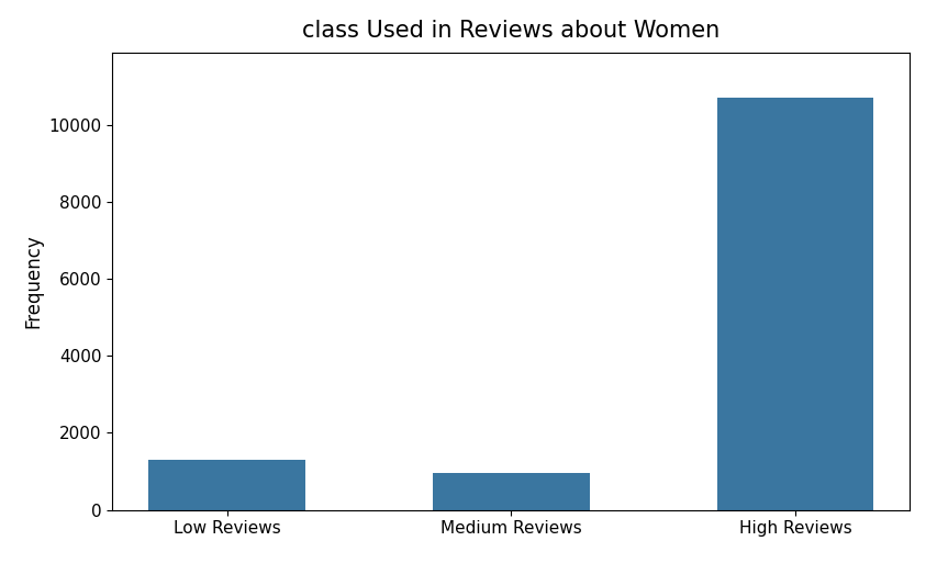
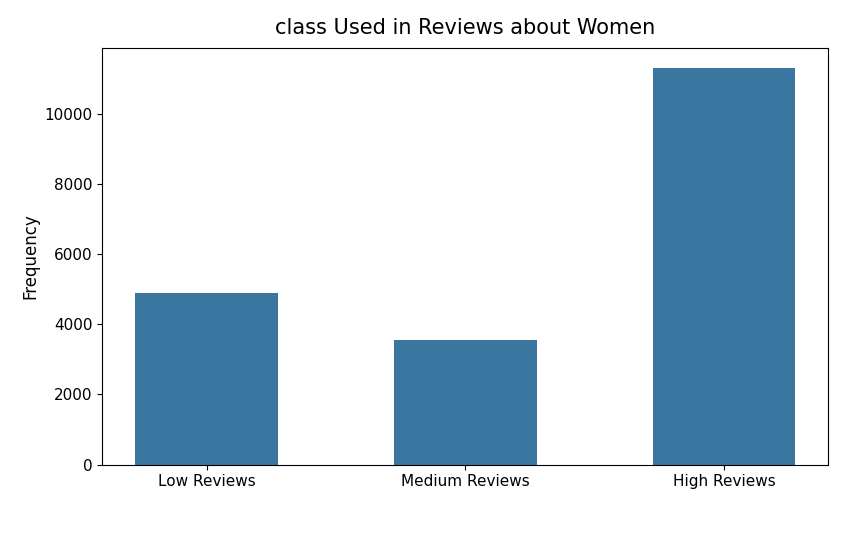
Low Reviews: 1300 -> 4900
Medium Reviews: 950 -> 3550
High Reviews: 10700 -> 11300
